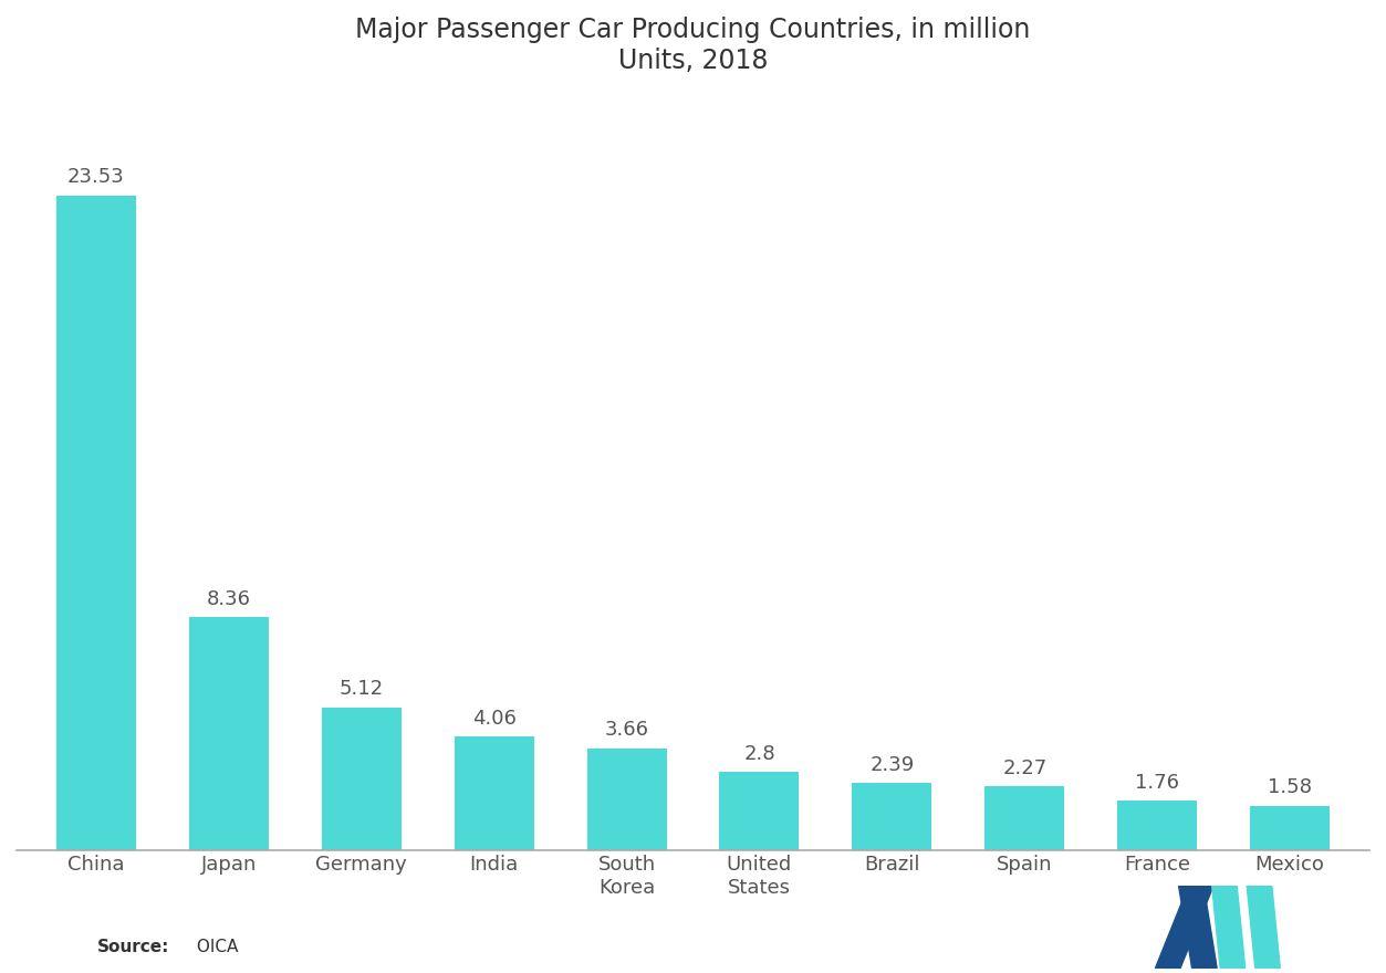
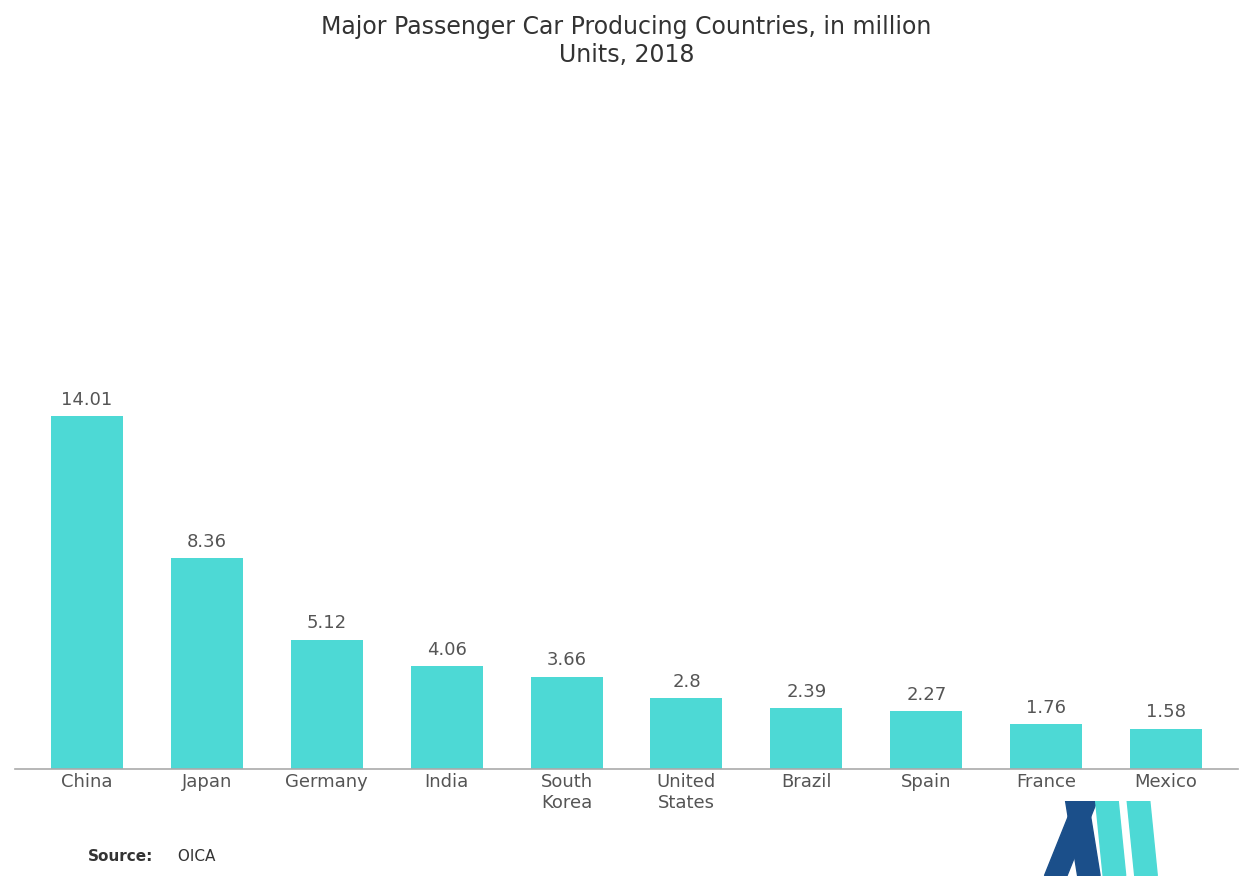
China: 23.53 -> 14.01
